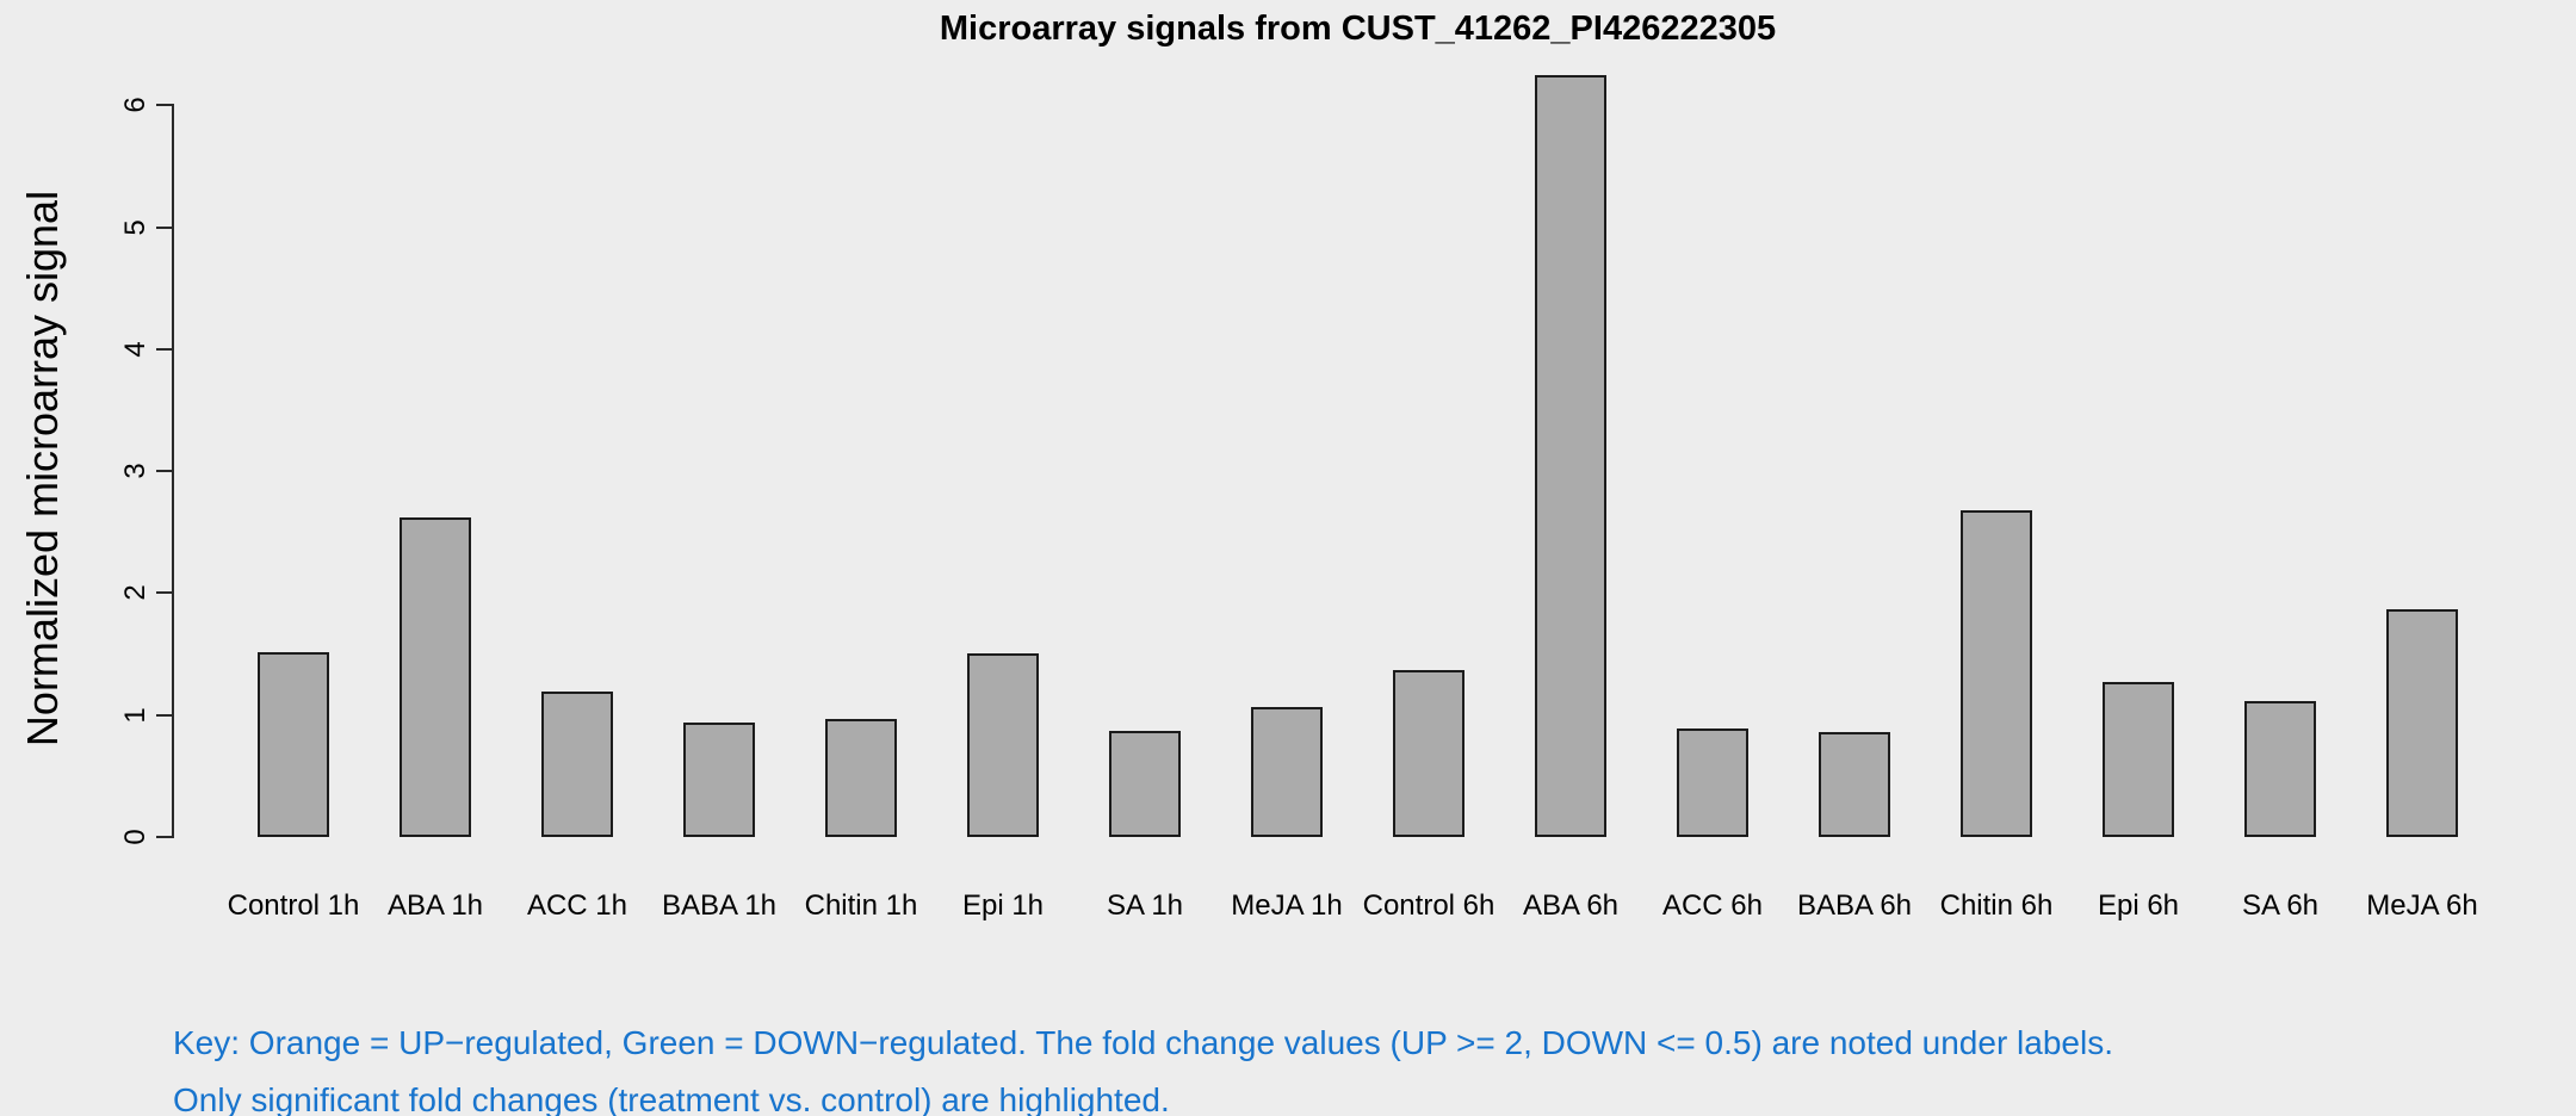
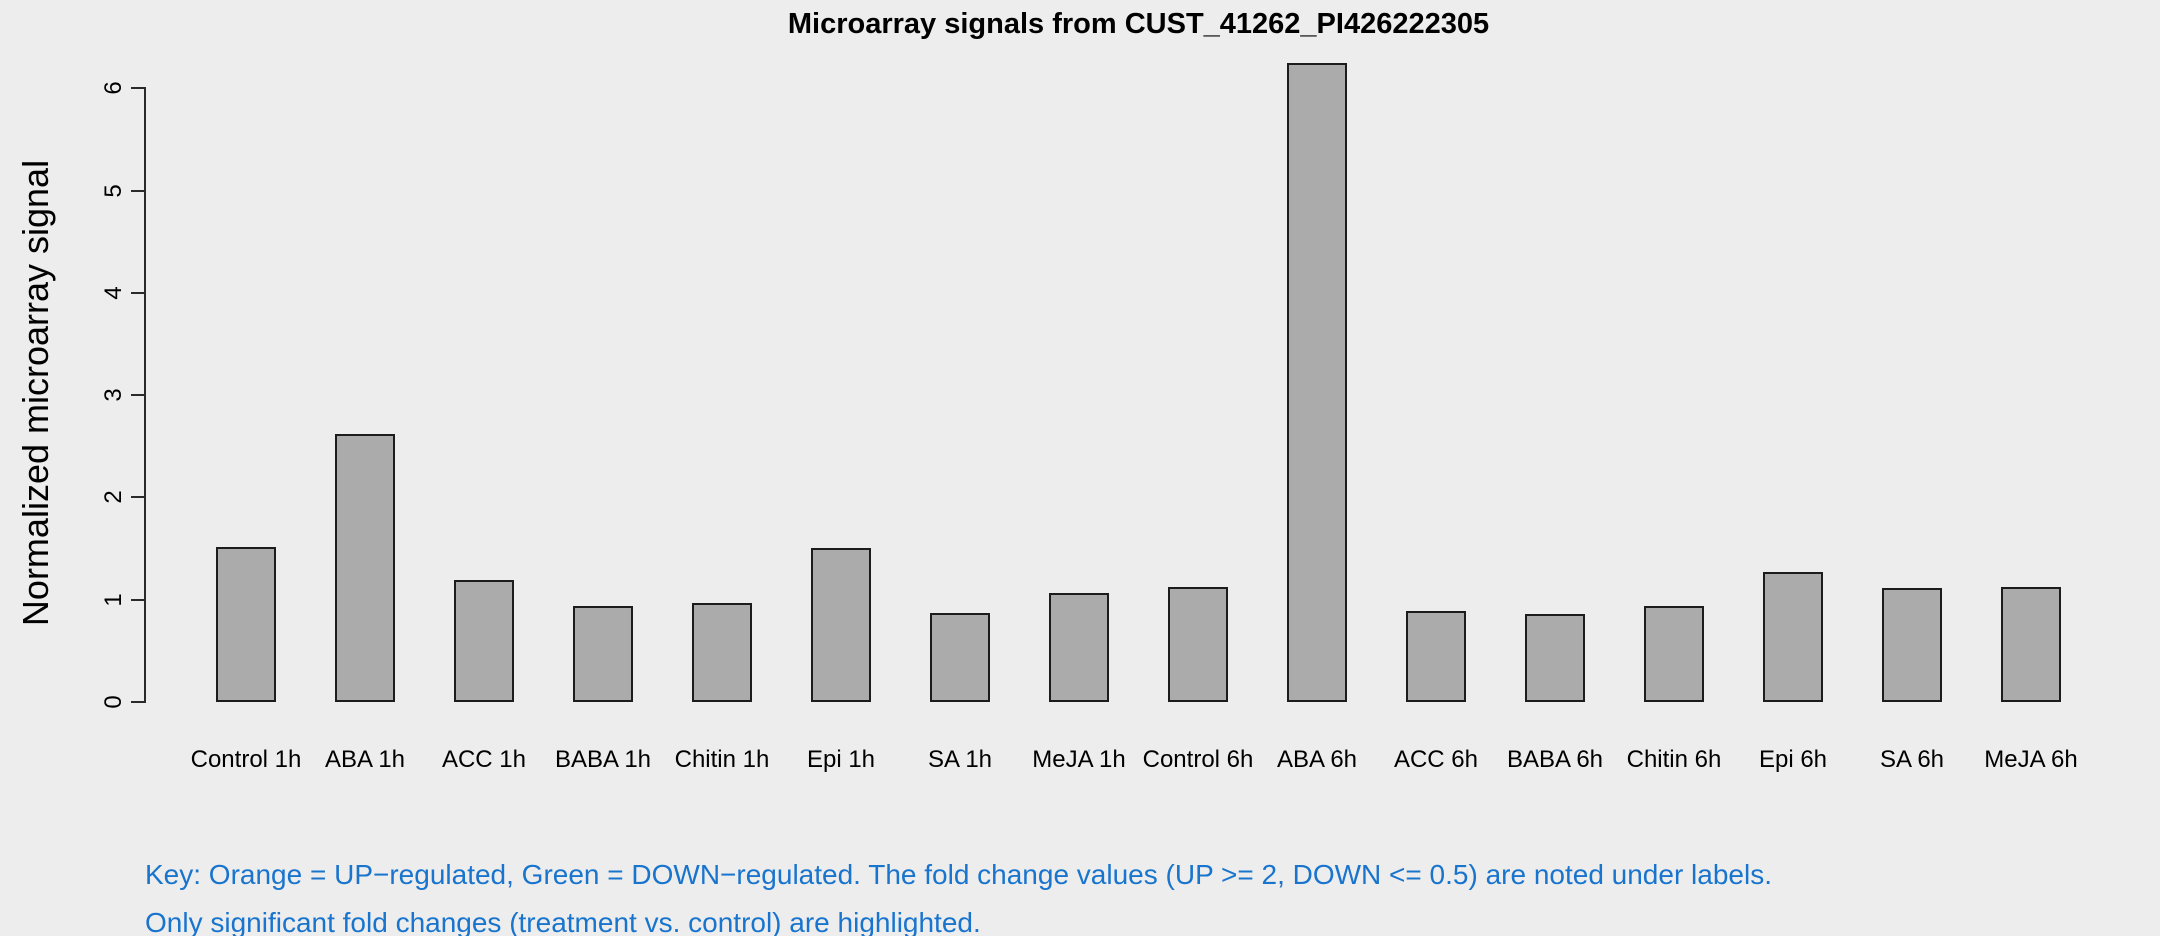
Control 6h: 1.37 -> 1.12
Chitin 6h: 2.68 -> 0.94
MeJA 6h: 1.87 -> 1.12
